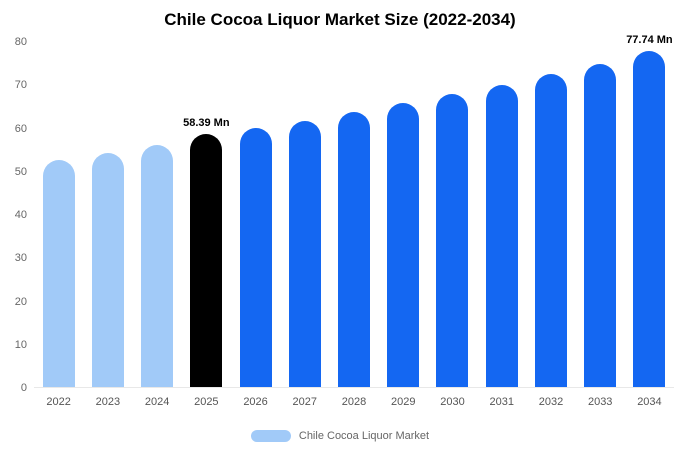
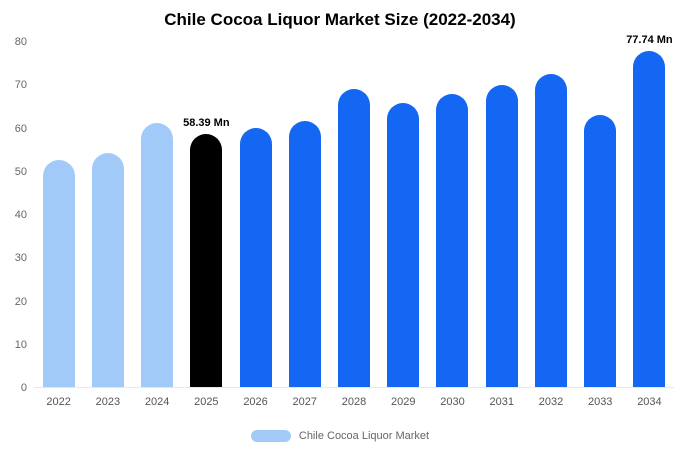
2024: 56 -> 61
2028: 64 -> 69
2033: 75 -> 63
